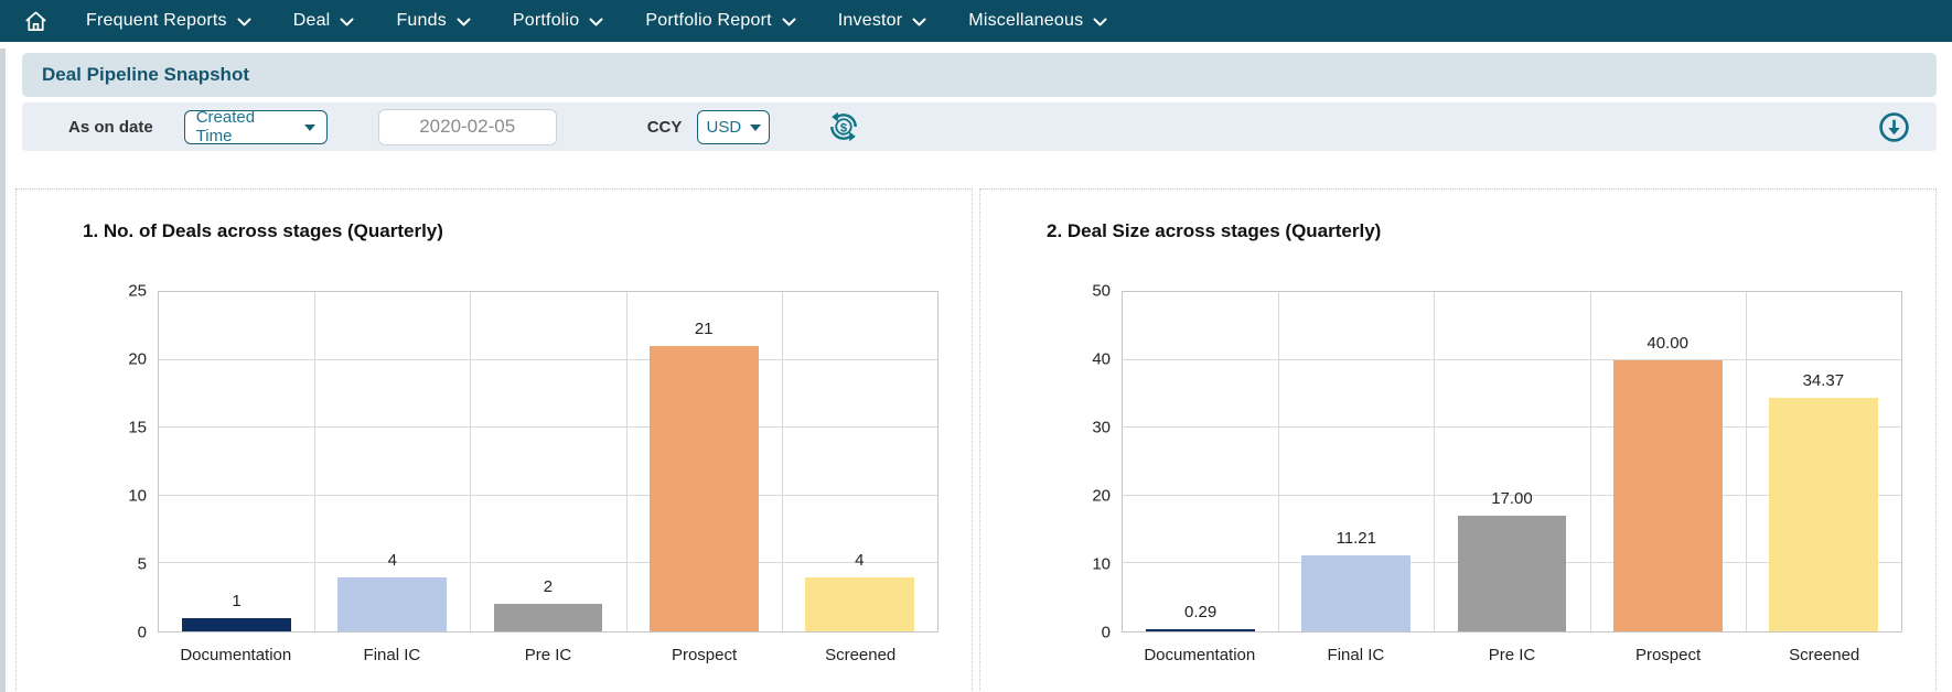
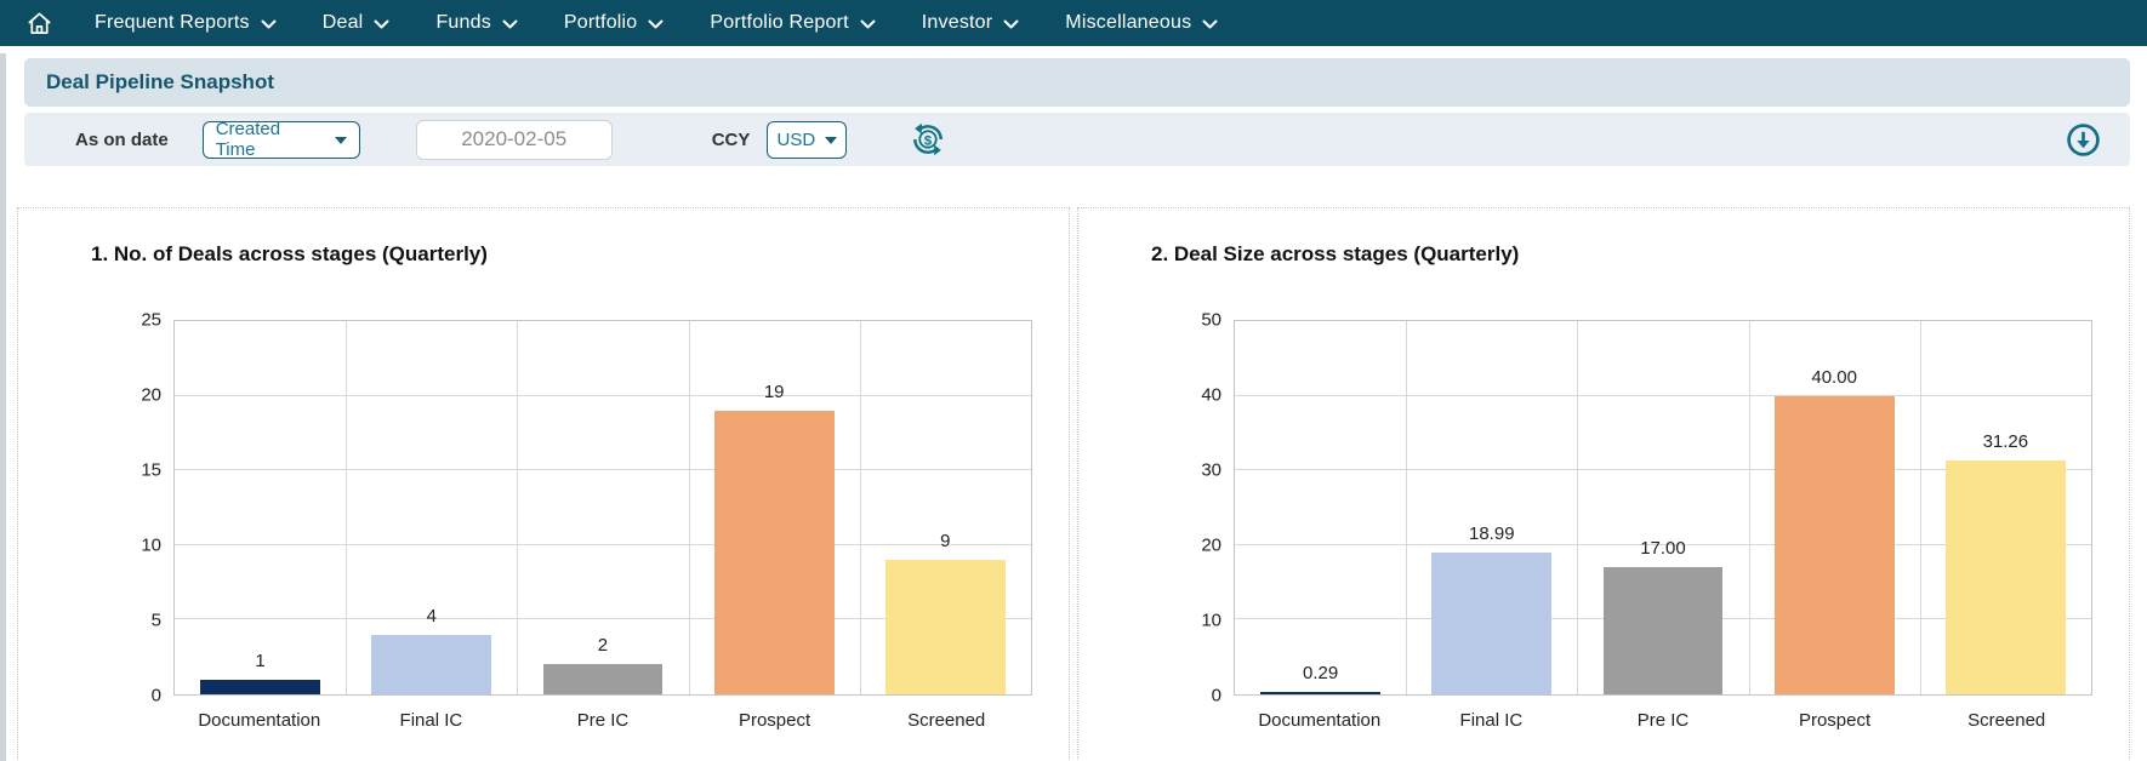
1. No. of Deals across stages (Quarterly)/Prospect: 21 -> 19
1. No. of Deals across stages (Quarterly)/Screened: 4 -> 9
2. Deal Size across stages (Quarterly)/Final IC: 11.21 -> 18.99
2. Deal Size across stages (Quarterly)/Screened: 34.37 -> 31.26
